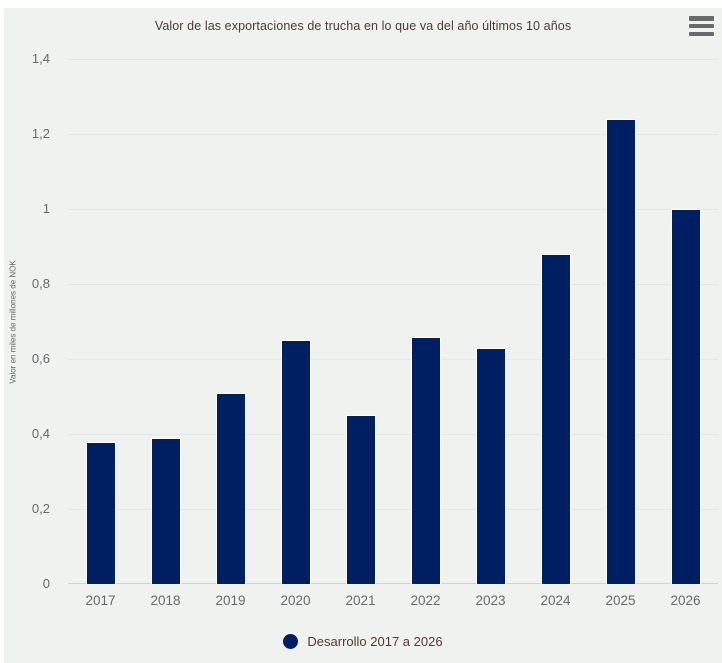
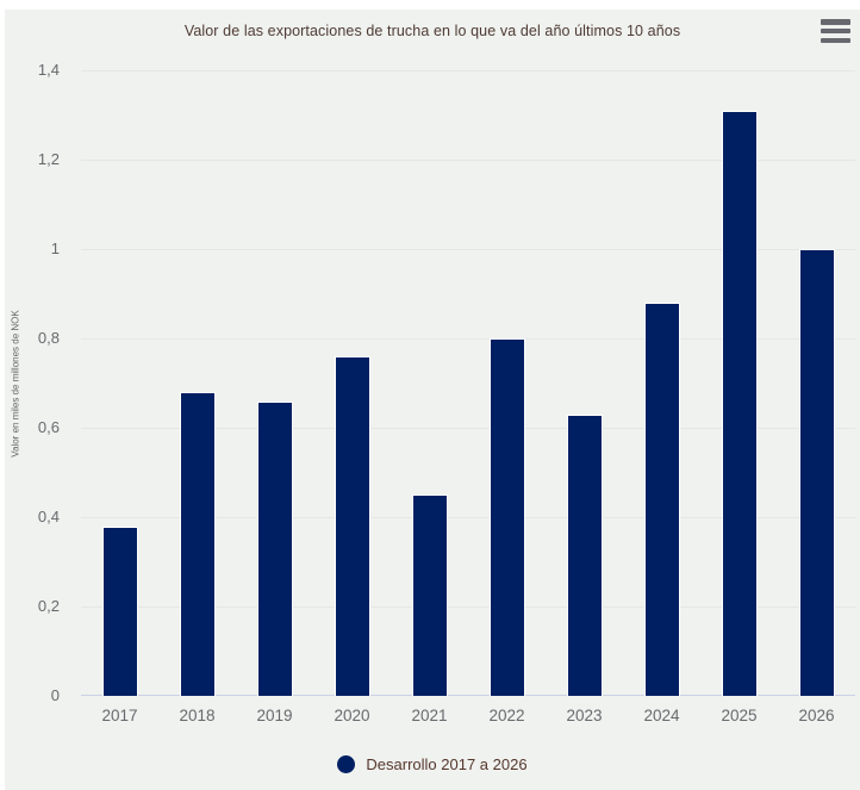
2018: 0,39 -> 0,68
2019: 0,51 -> 0,66
2020: 0,65 -> 0,76
2022: 0,66 -> 0,80
2025: 1,24 -> 1,31
